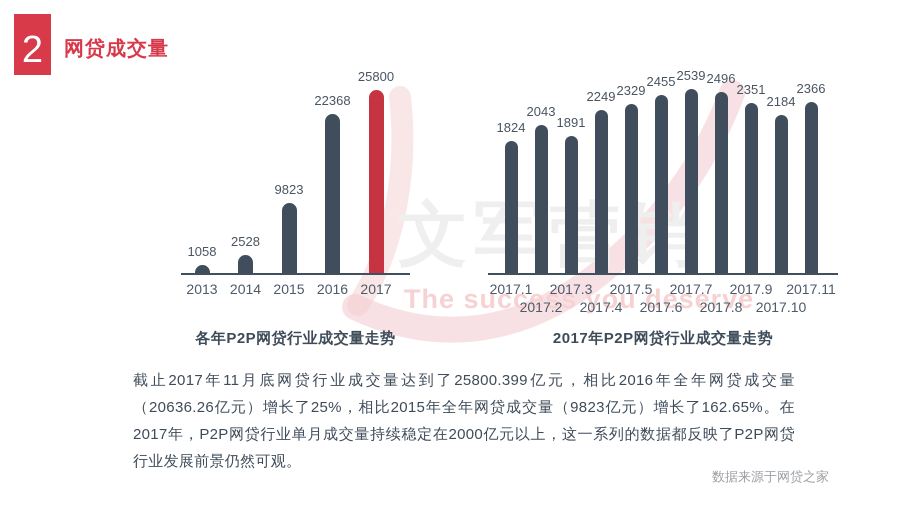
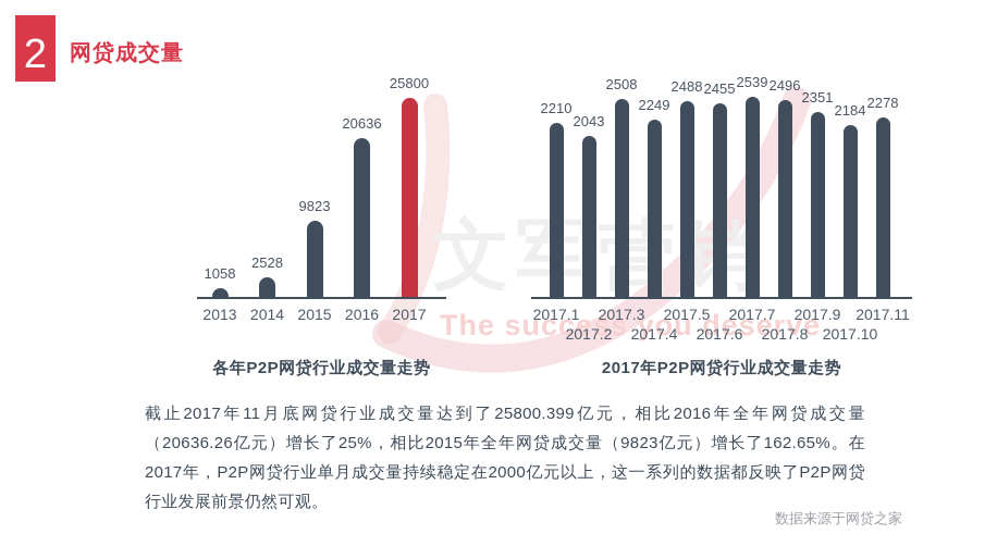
各年P2P网贷行业成交量走势/2016: 22368 -> 20636
2017年P2P网贷行业成交量走势/2017.1: 1824 -> 2210
2017年P2P网贷行业成交量走势/2017.3: 1891 -> 2508
2017年P2P网贷行业成交量走势/2017.5: 2329 -> 2488
2017年P2P网贷行业成交量走势/2017.11: 2366 -> 2278
